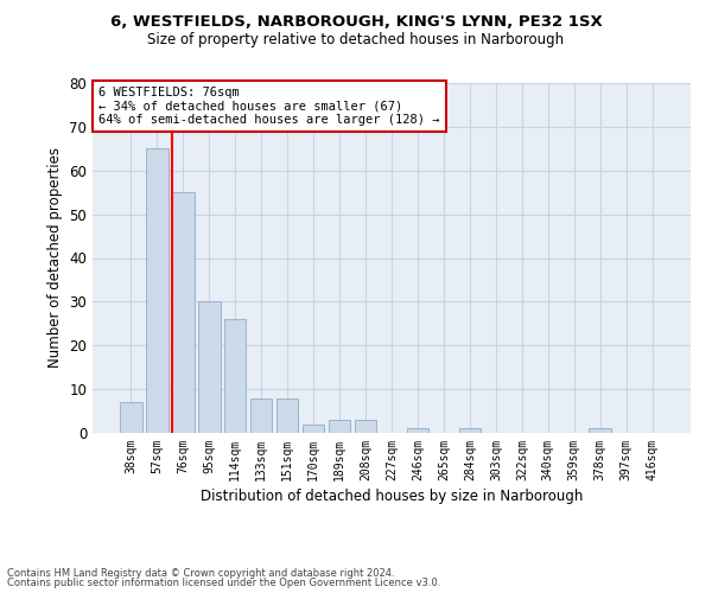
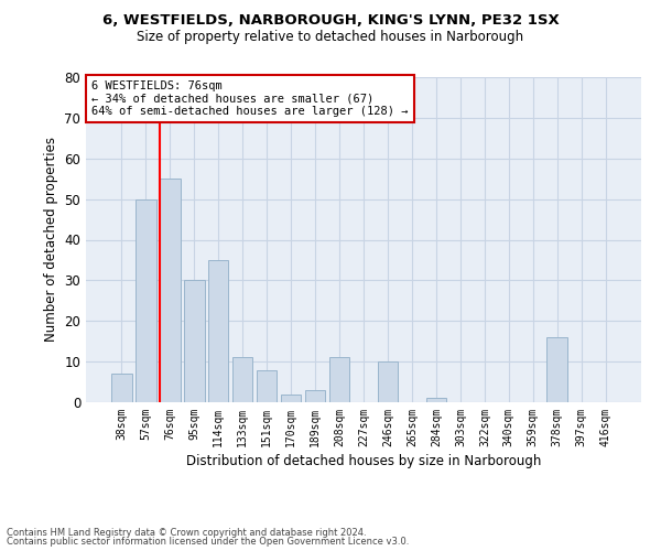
57sqm: 65 -> 50
114sqm: 26 -> 35
133sqm: 8 -> 11
208sqm: 3 -> 11
246sqm: 1 -> 10
378sqm: 1 -> 16
